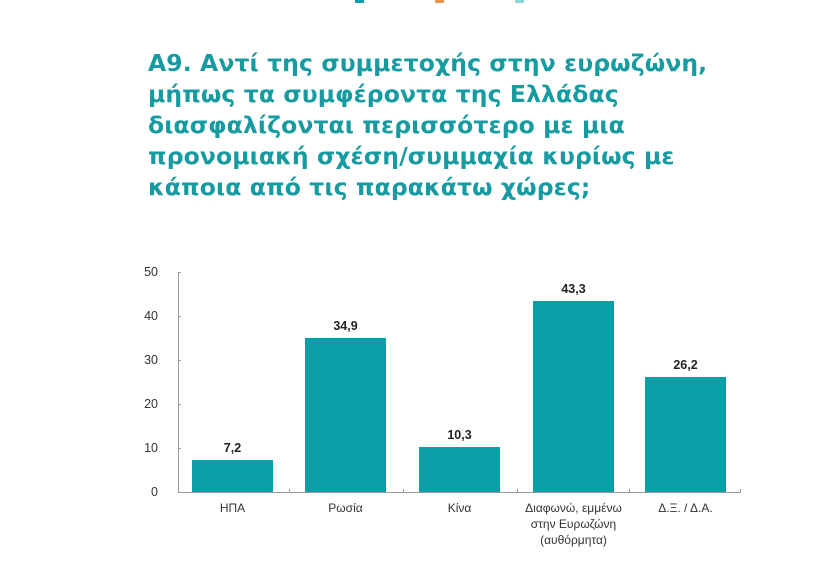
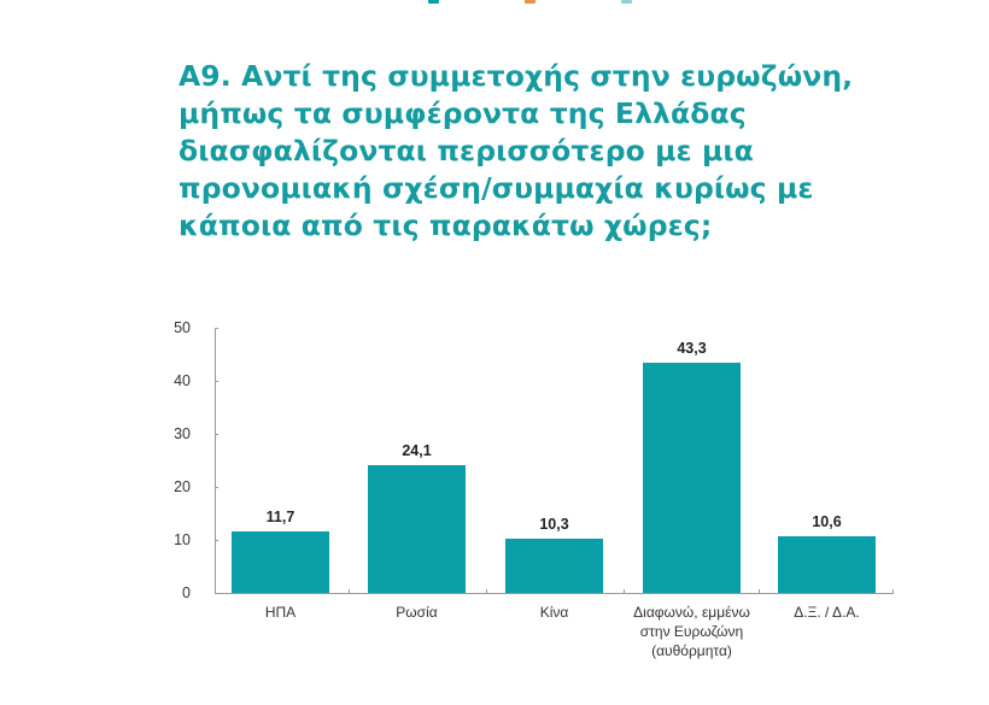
ΗΠΑ: 7,2 -> 11,7
Ρωσία: 34,9 -> 24,1
Δ.Ξ. / Δ.Α.: 26,2 -> 10,6
